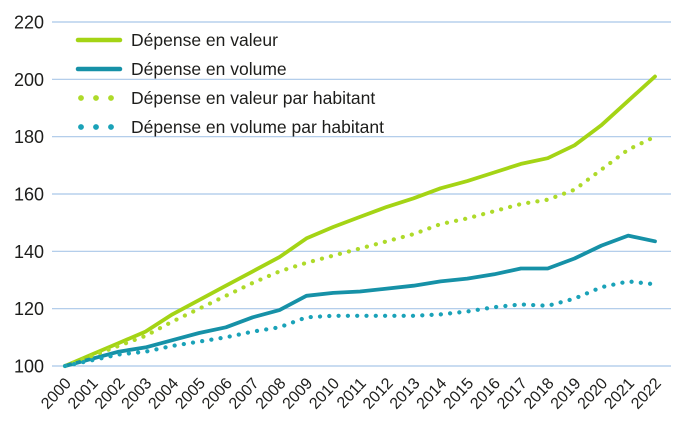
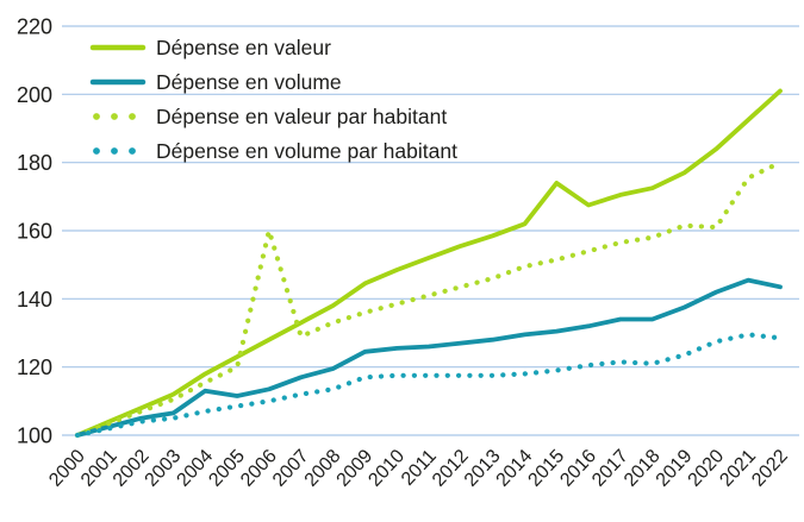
Dépense en volume/2004: 109 -> 113
Dépense en valeur par habitant/2006: 124 -> 160
Dépense en valeur/2015: 164 -> 174
Dépense en valeur par habitant/2020: 168 -> 161
